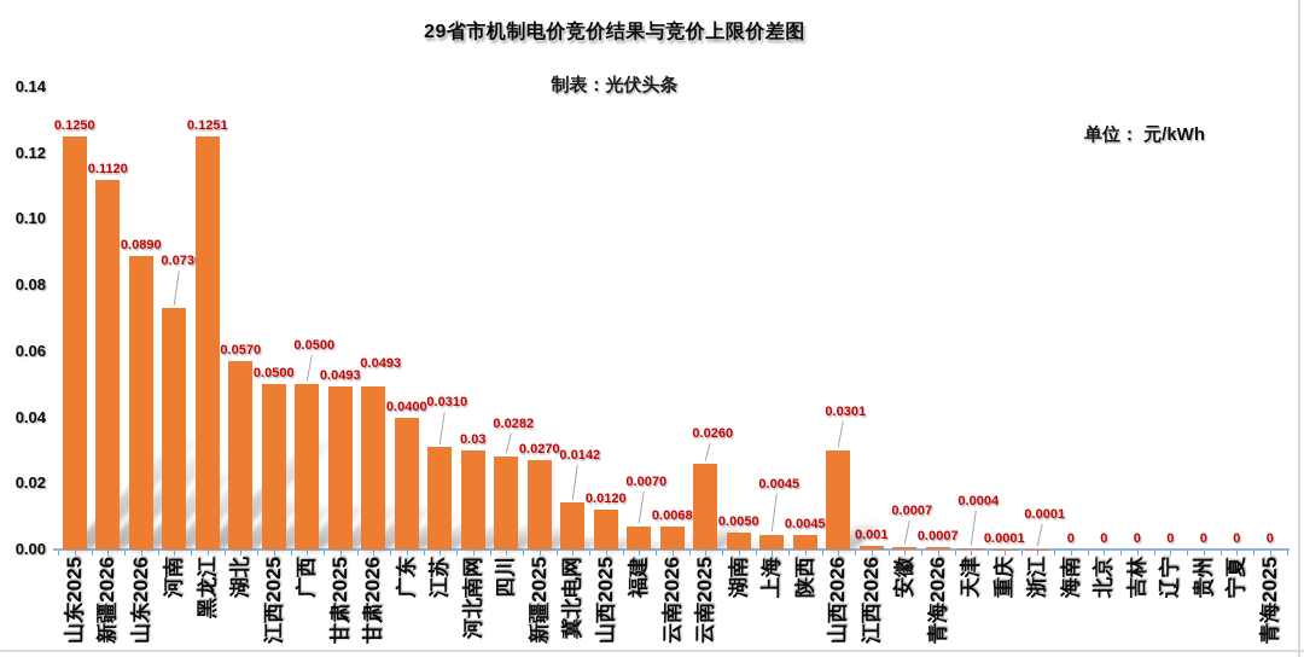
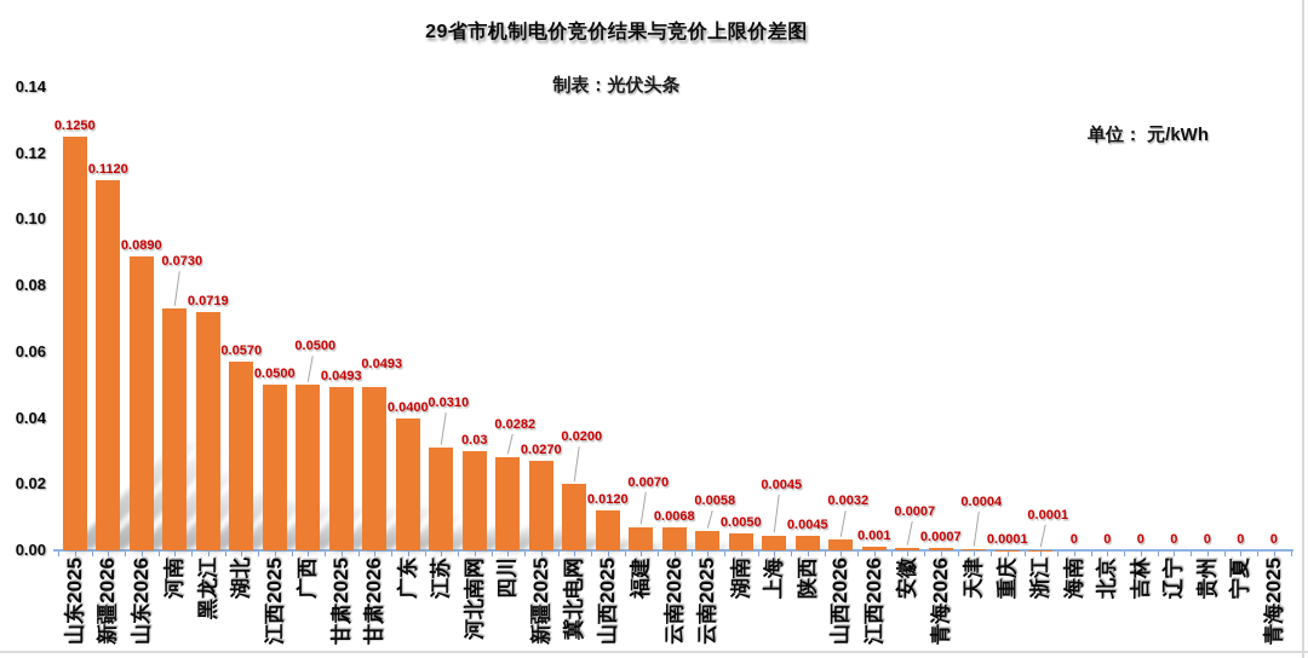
黑龙江: 0.1251 -> 0.0719
冀北电网: 0.0142 -> 0.0200
云南2025: 0.0260 -> 0.0058
山西2026: 0.0301 -> 0.0032
